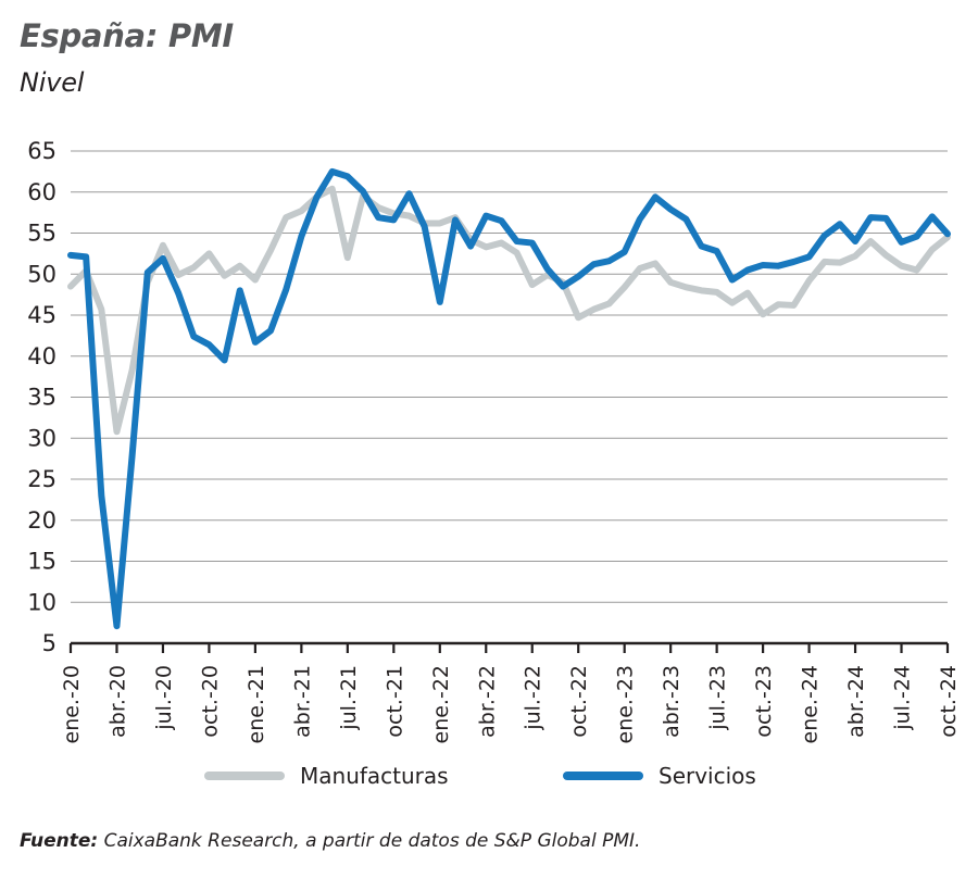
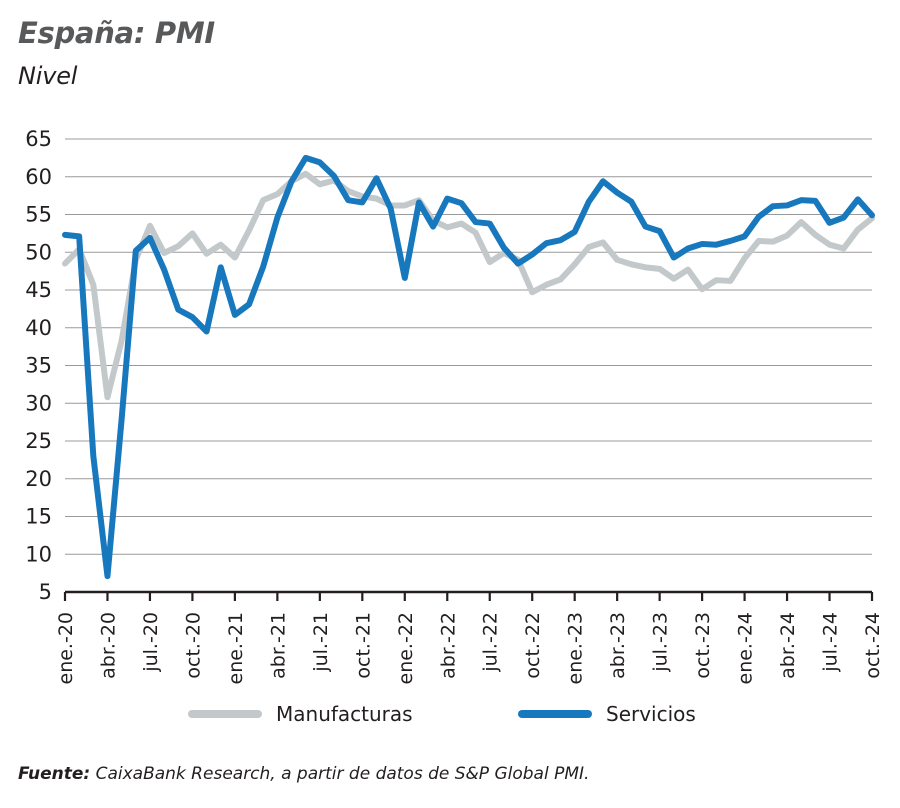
Manufacturas/jul.-21: 52 -> 59
Servicios/abr.-24: 54 -> 56
